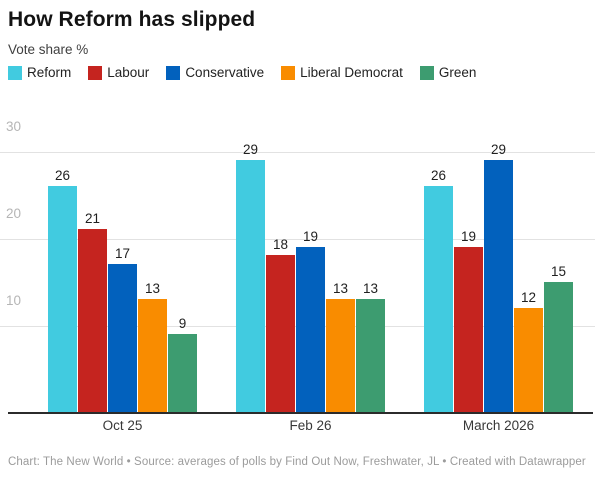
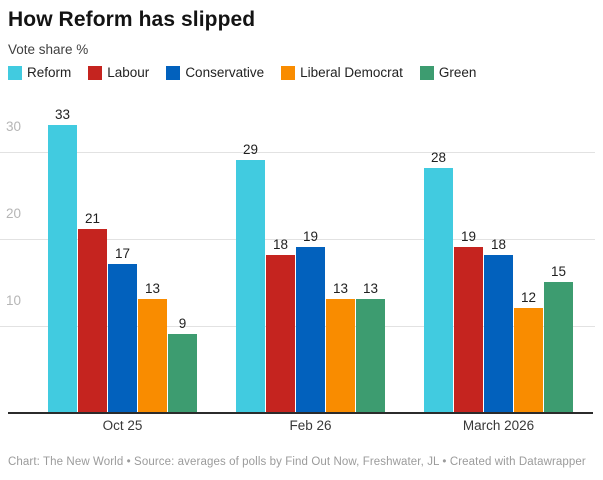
Reform/Oct 25: 26 -> 33
Reform/March 2026: 26 -> 28
Conservative/March 2026: 29 -> 18
